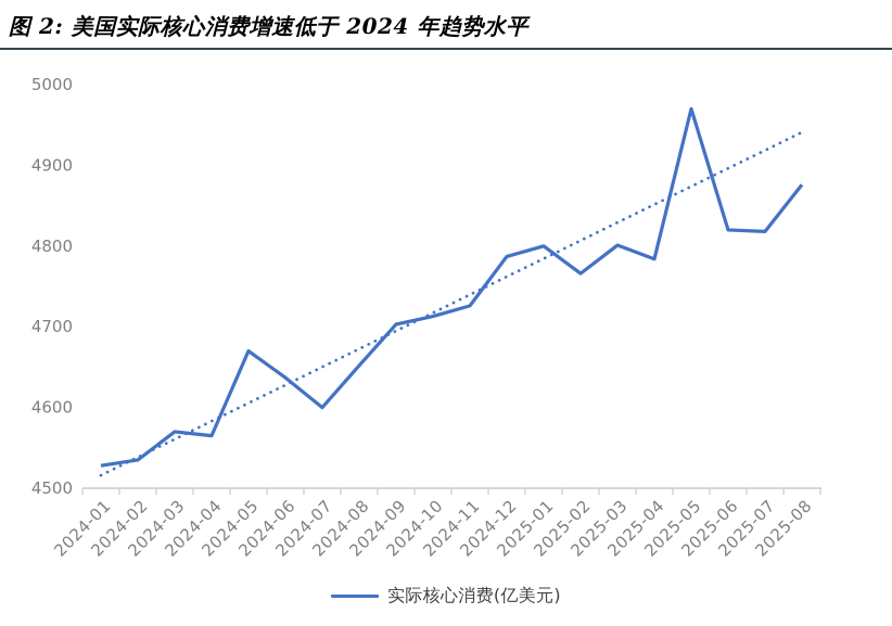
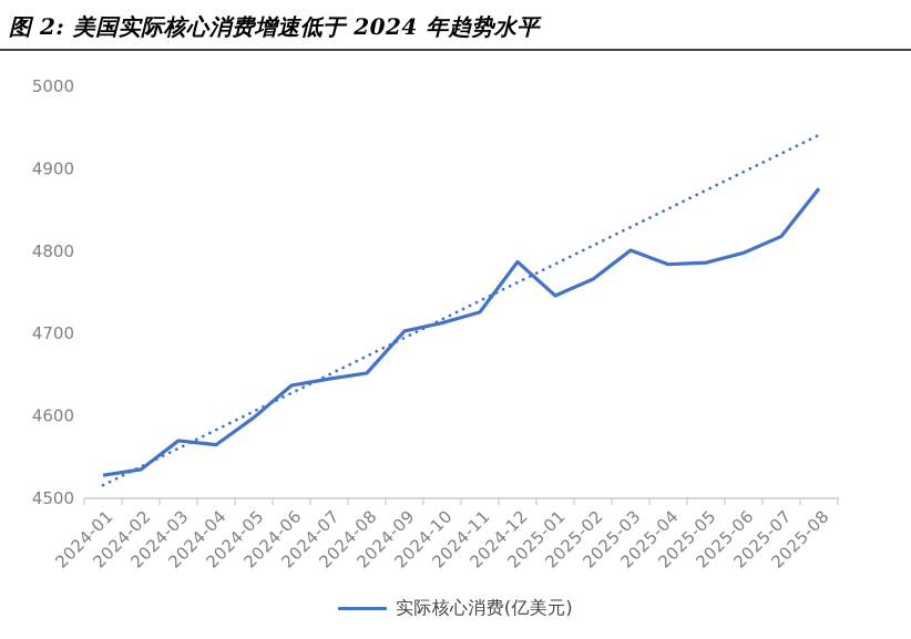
实际核心消费(亿美元)/2024-05: 4670 -> 4600
实际核心消费(亿美元)/2024-07: 4600 -> 4640
实际核心消费(亿美元)/2025-01: 4800 -> 4750
实际核心消费(亿美元)/2025-05: 4970 -> 4790
实际核心消费(亿美元)/2025-06: 4820 -> 4800
